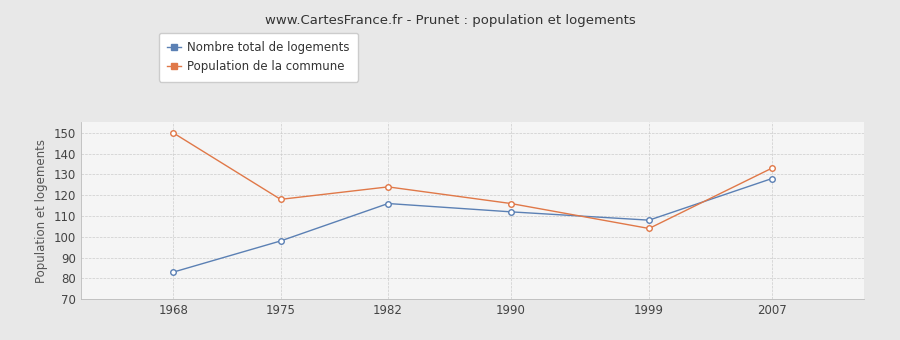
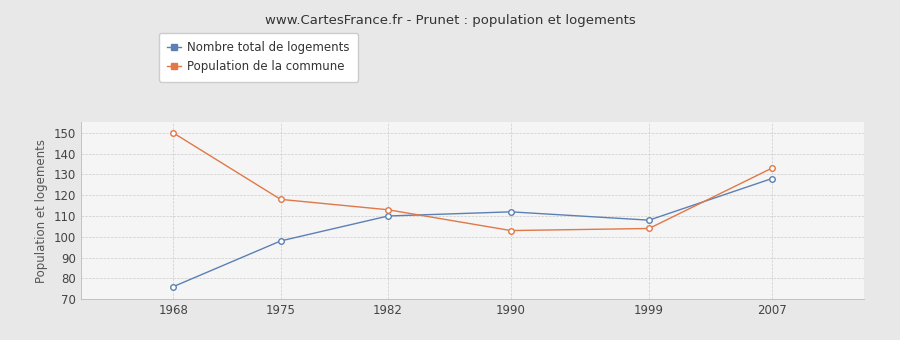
Nombre total de logements/1968: 83 -> 76
Nombre total de logements/1982: 116 -> 110
Population de la commune/1982: 124 -> 113
Population de la commune/1990: 116 -> 103
